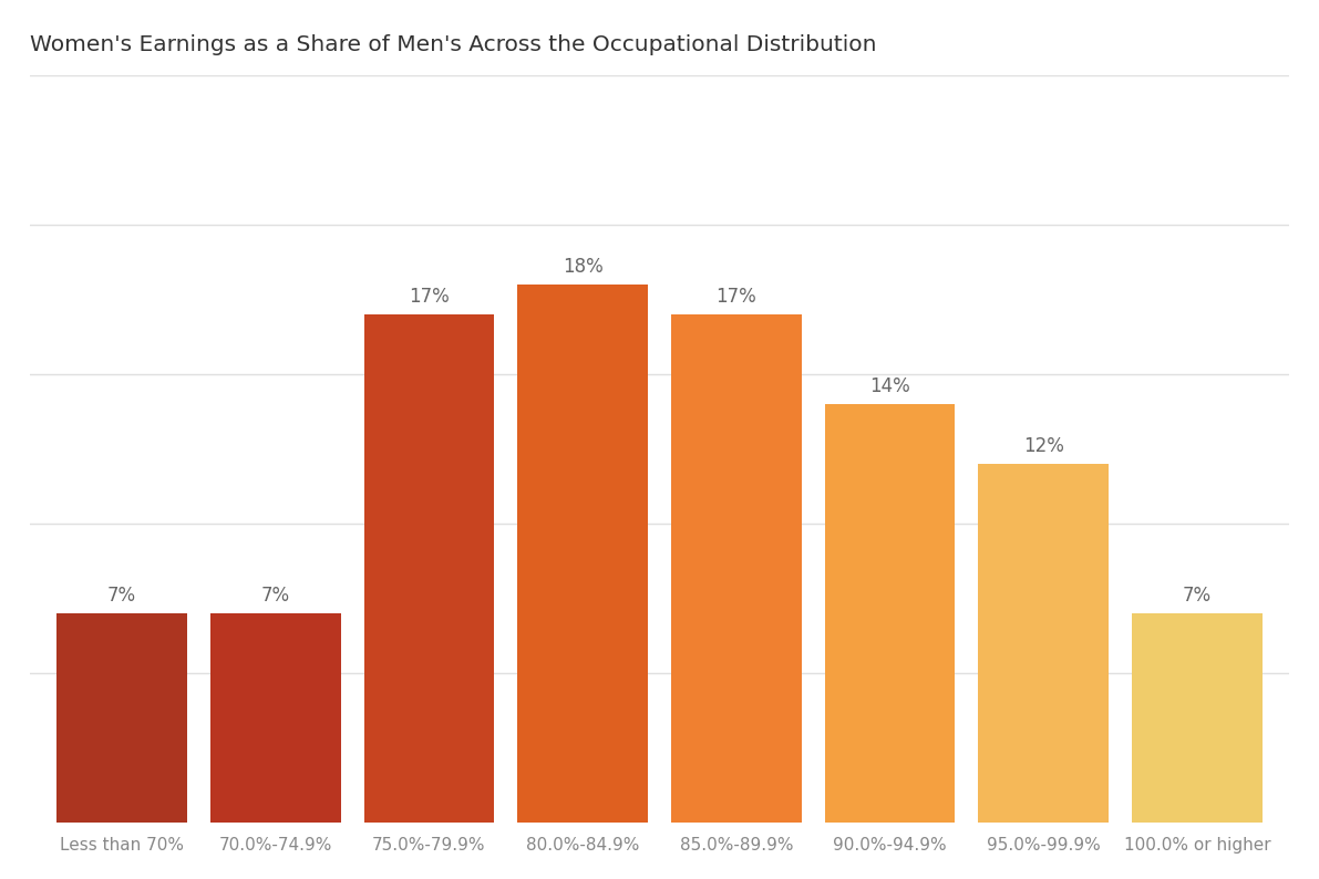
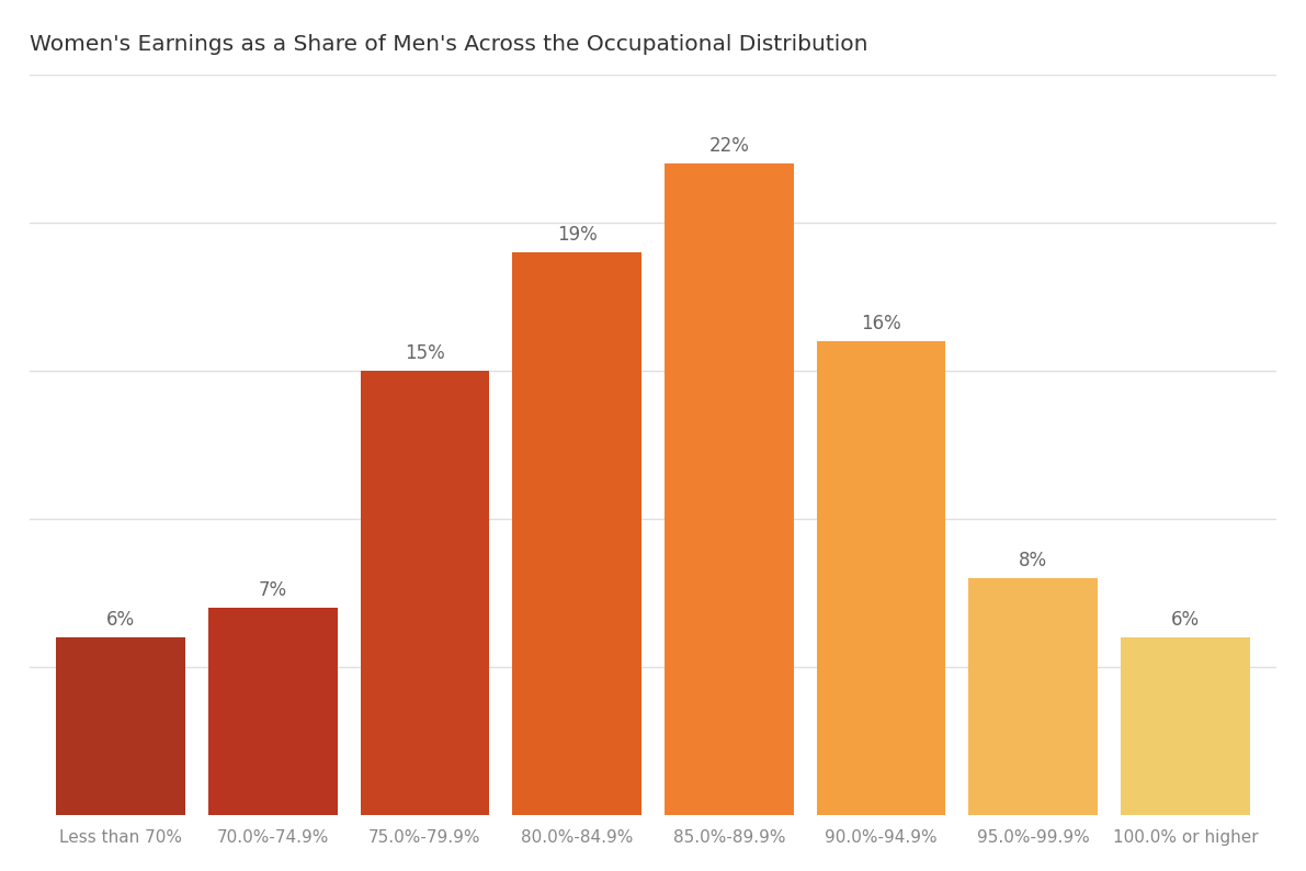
Less than 70%: 7% -> 6%
75.0%-79.9%: 17% -> 15%
80.0%-84.9%: 18% -> 19%
85.0%-89.9%: 17% -> 22%
90.0%-94.9%: 14% -> 16%
95.0%-99.9%: 12% -> 8%
100.0% or higher: 7% -> 6%
